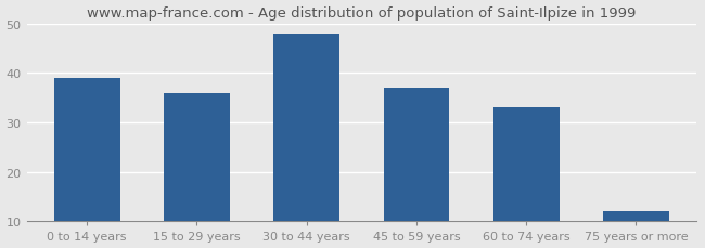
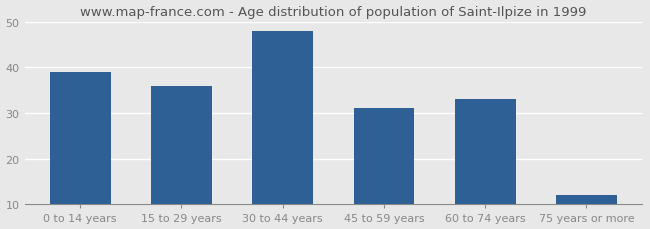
45 to 59 years: 37 -> 31
